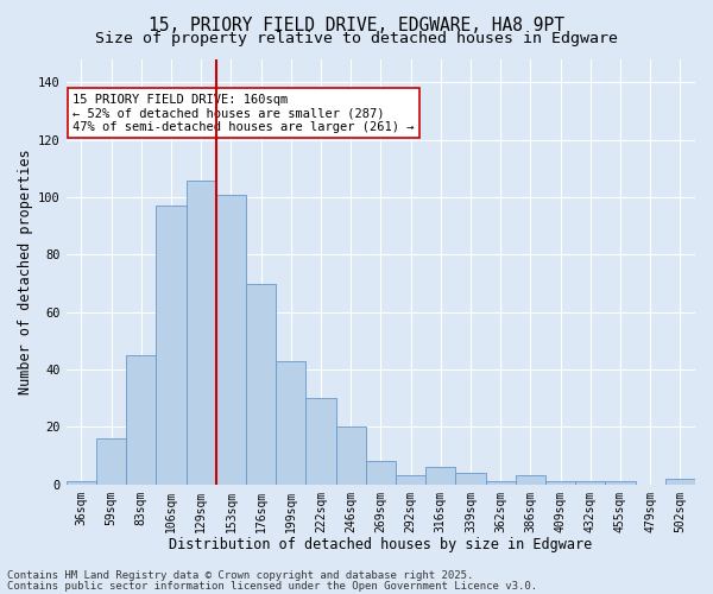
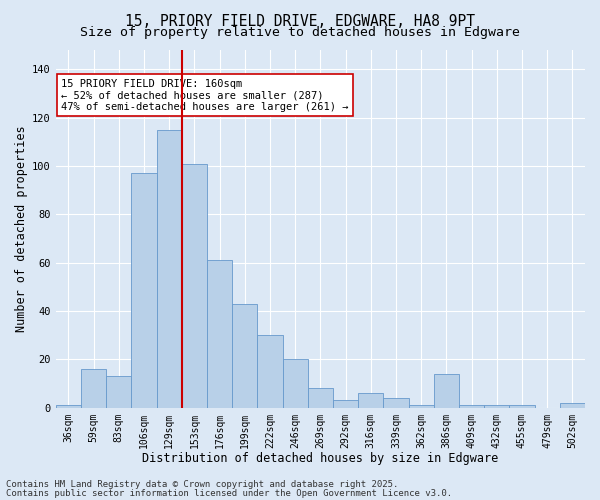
83sqm: 45 -> 13
129sqm: 106 -> 115
176sqm: 70 -> 61
386sqm: 3 -> 14
